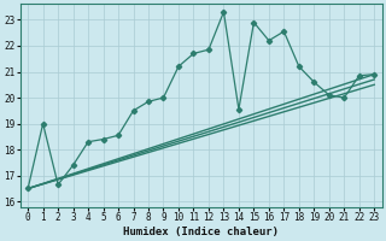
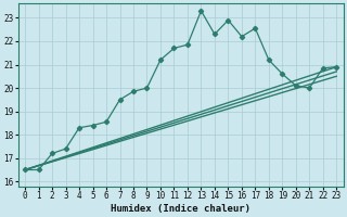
1: 19.00 -> 16.50
2: 16.65 -> 17.20
14: 19.55 -> 22.30
